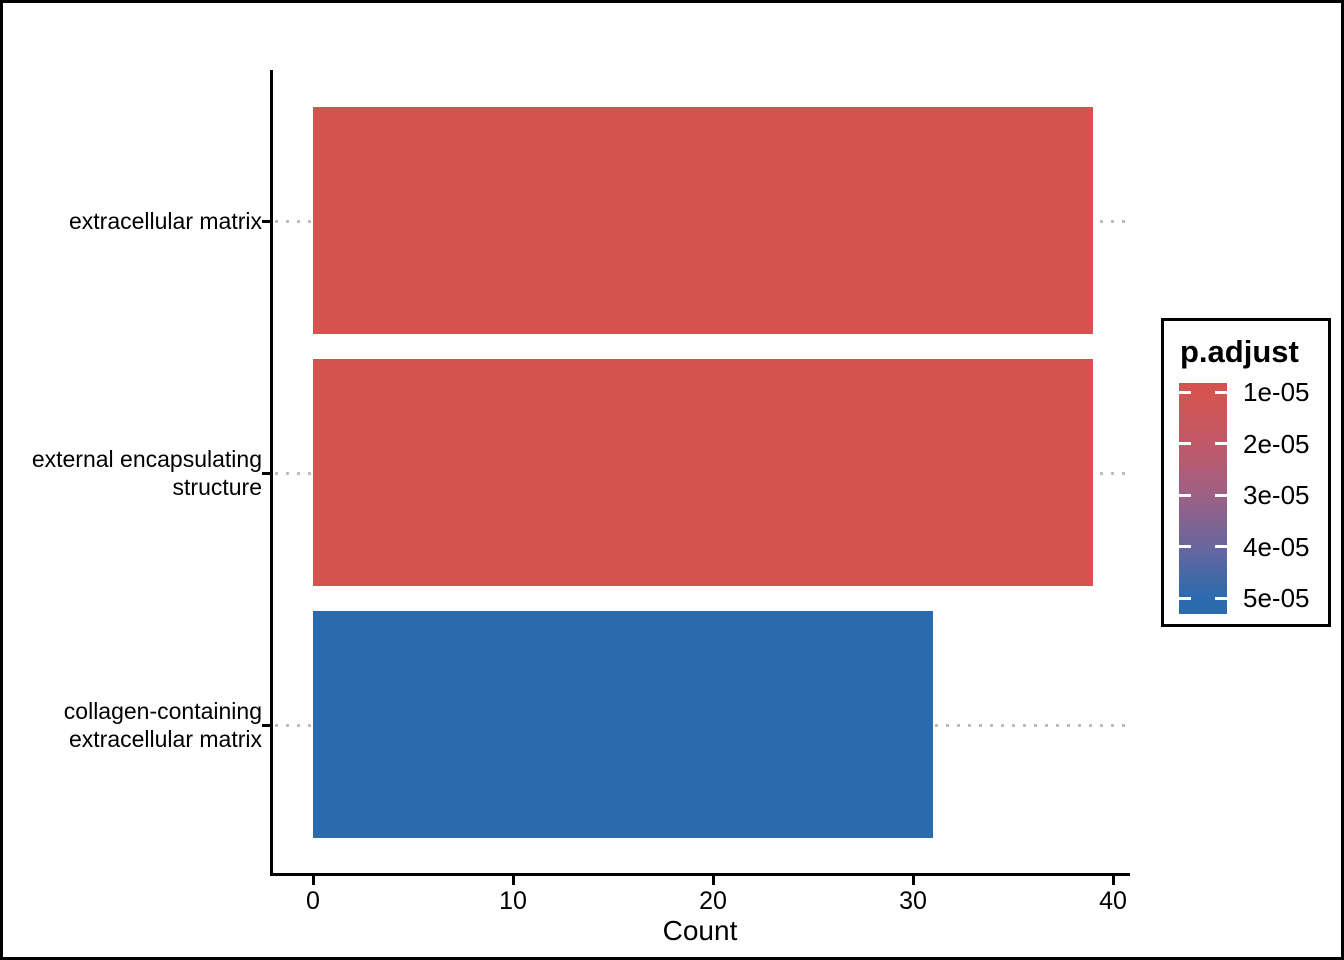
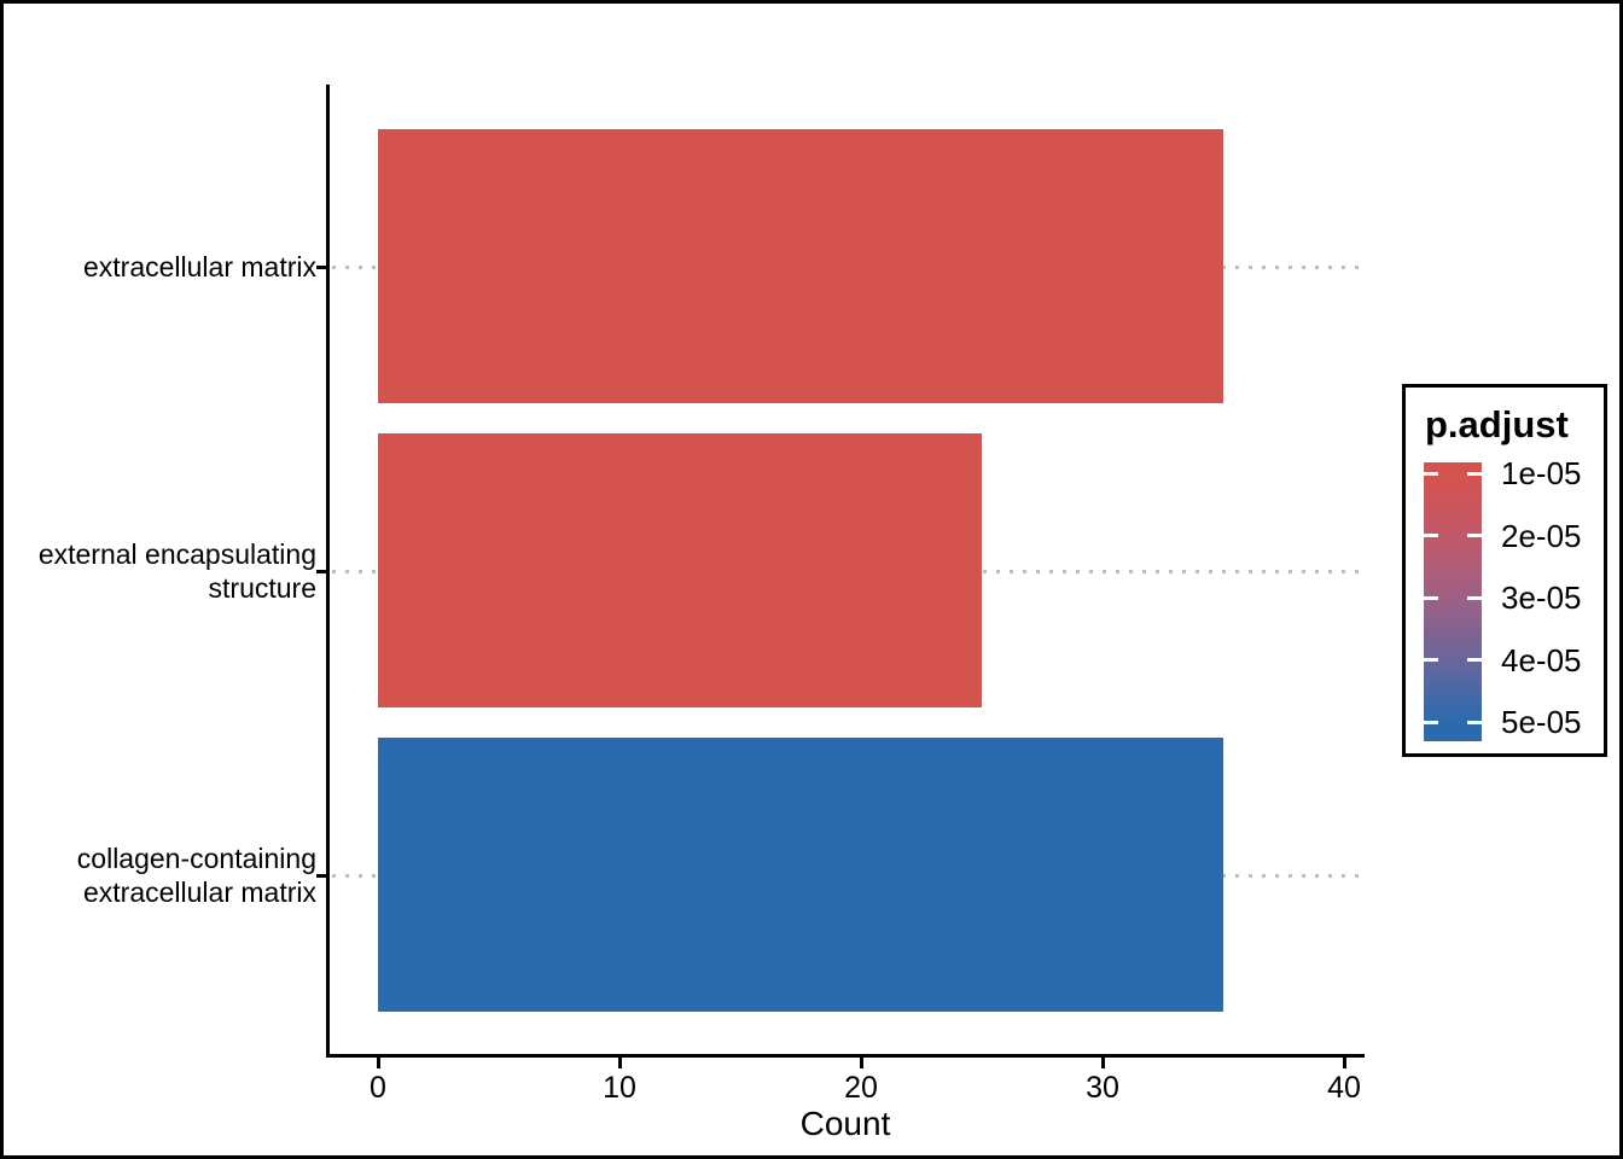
extracellular matrix: 39 -> 35
external encapsulating structure: 39 -> 25
collagen-containing extracellular matrix: 31 -> 35
